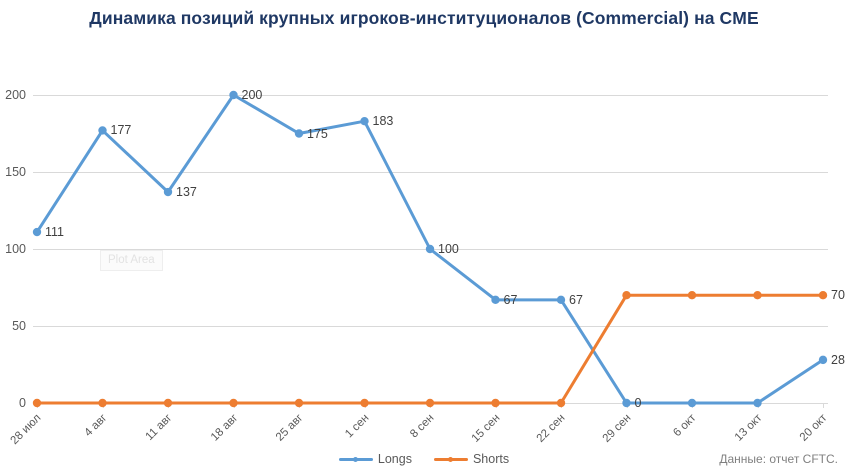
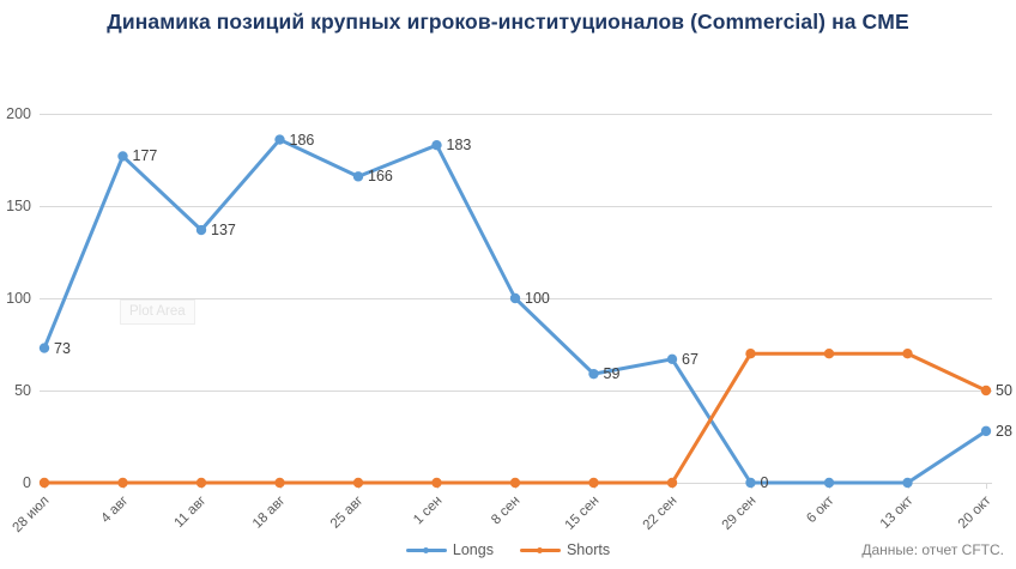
Longs/28 июл: 111 -> 73
Longs/18 авг: 200 -> 186
Longs/25 авг: 175 -> 166
Longs/15 сен: 67 -> 59
Shorts/20 окт: 70 -> 50
